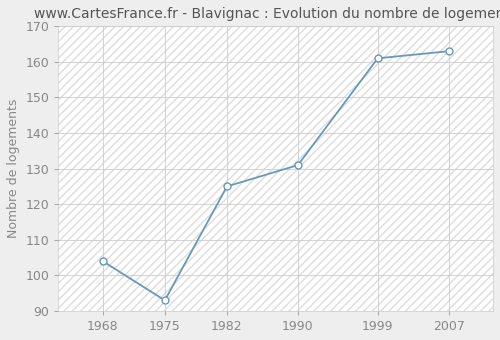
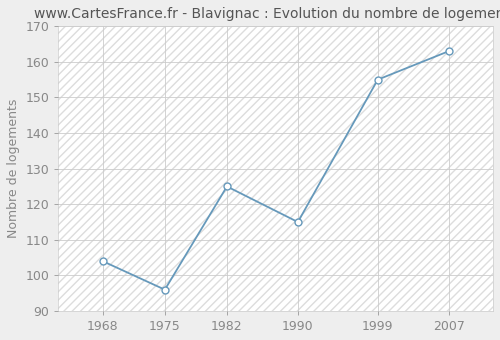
1975: 93 -> 96
1990: 131 -> 115
1999: 161 -> 155
